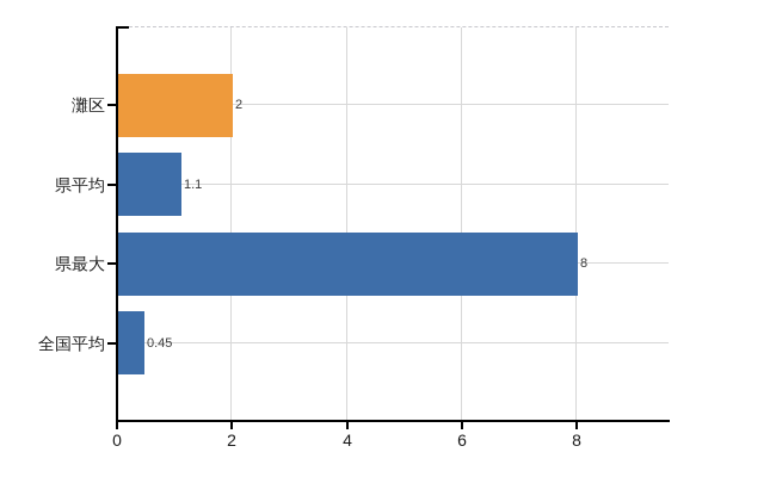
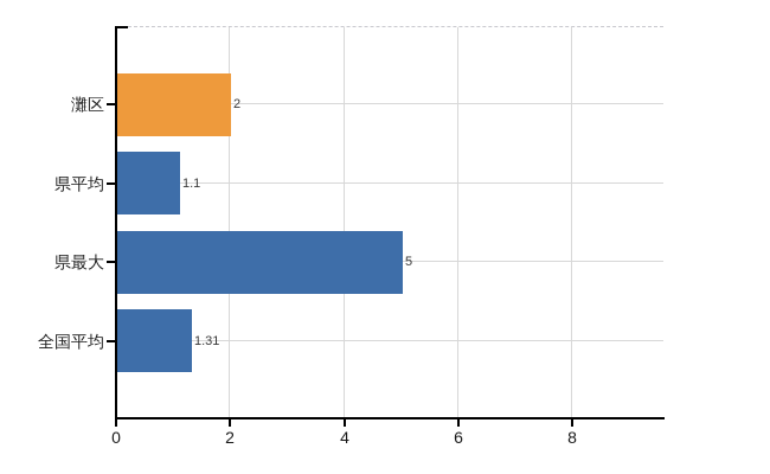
県最大: 8 -> 5
全国平均: 0.45 -> 1.31
